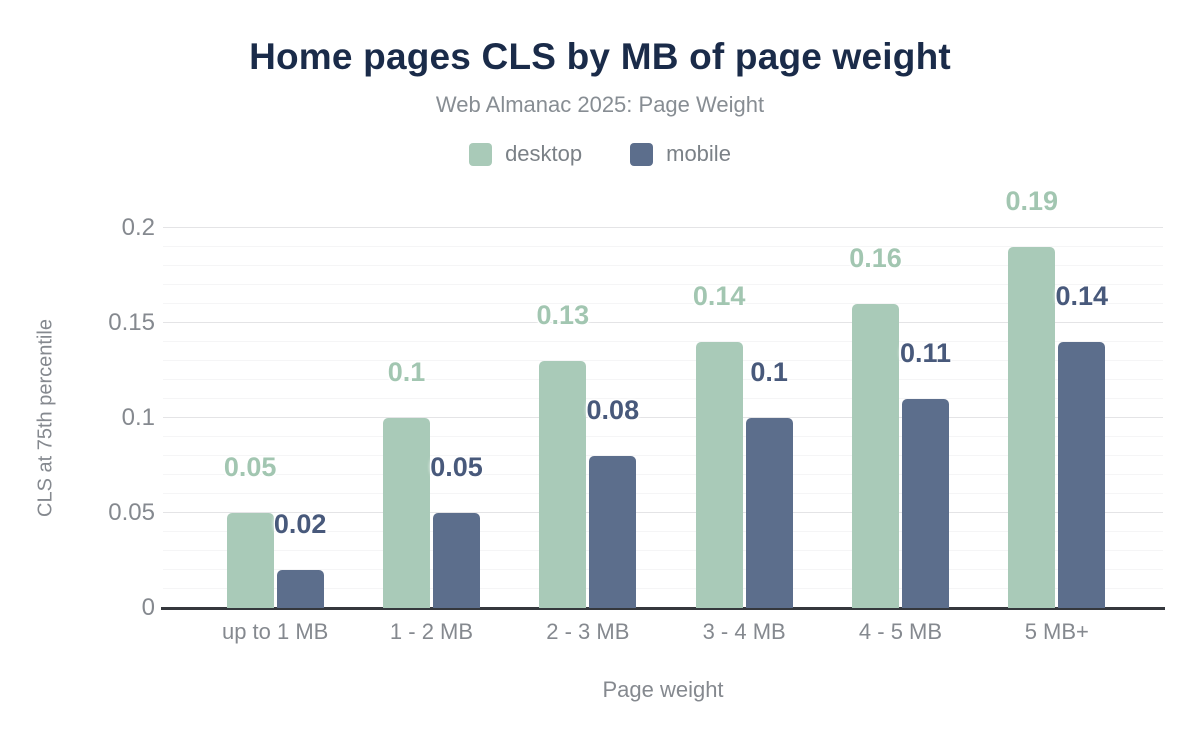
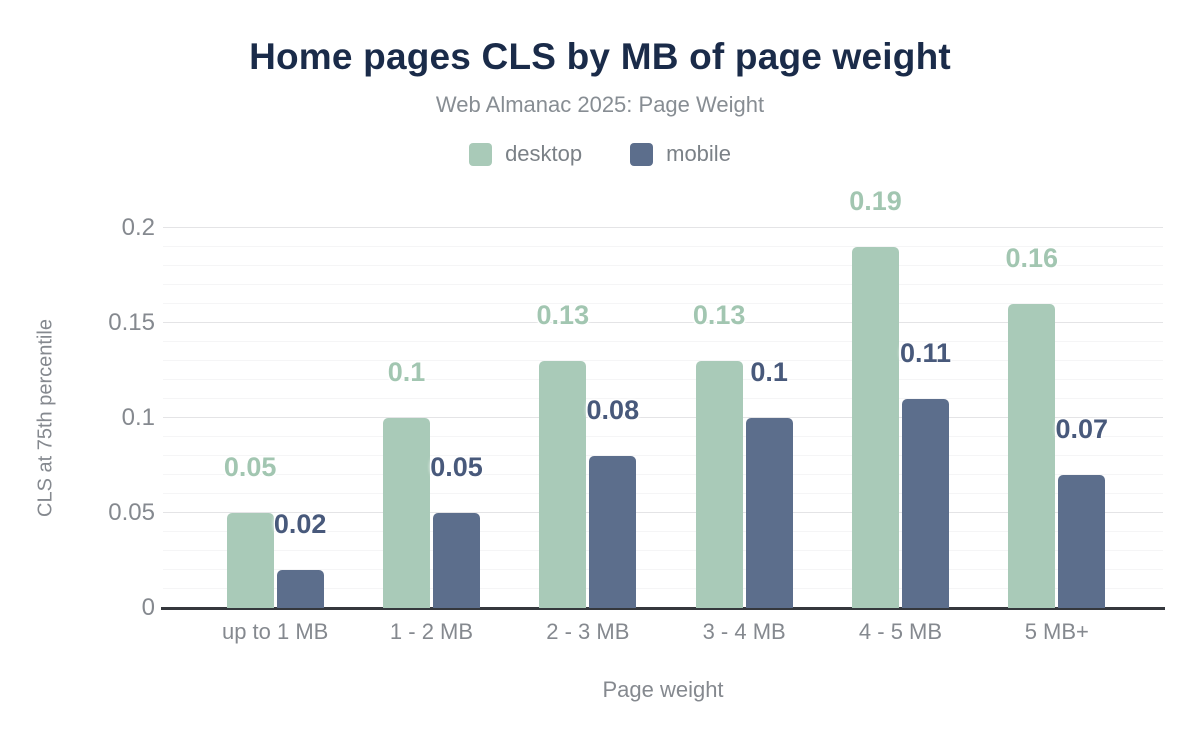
desktop/3 - 4 MB: 0.14 -> 0.13
desktop/4 - 5 MB: 0.16 -> 0.19
desktop/5 MB+: 0.19 -> 0.16
mobile/5 MB+: 0.14 -> 0.07
